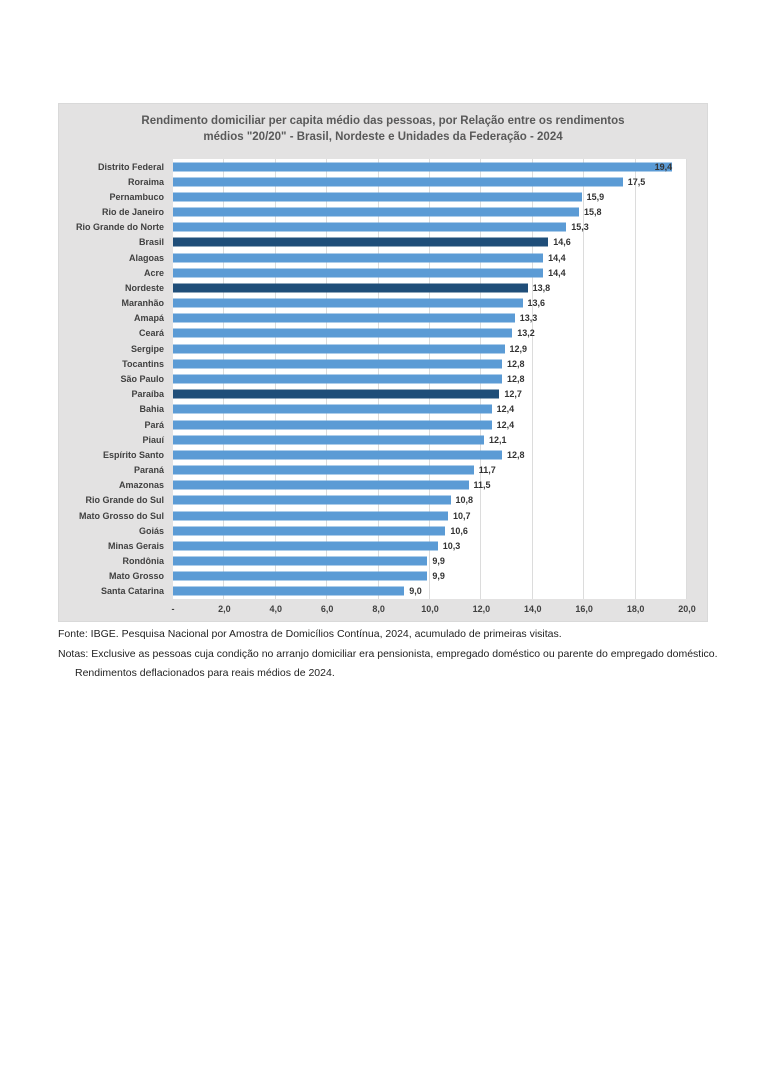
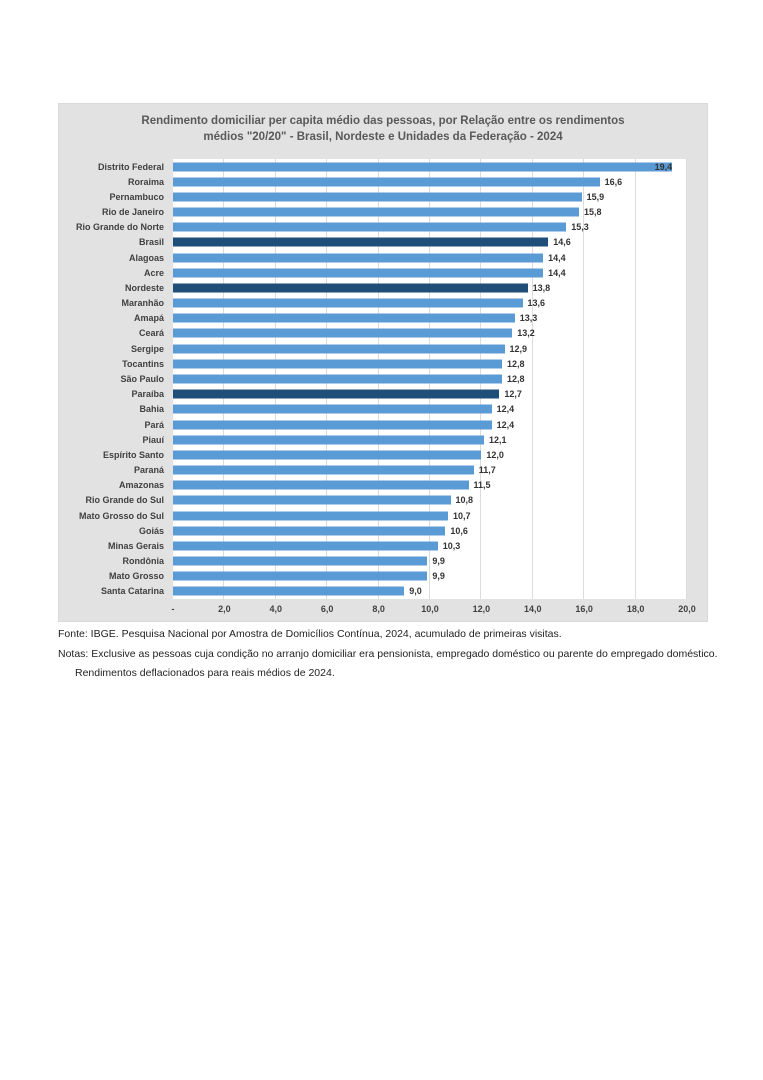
Roraima: 17,5 -> 16,6
Espírito Santo: 12,8 -> 12,0
